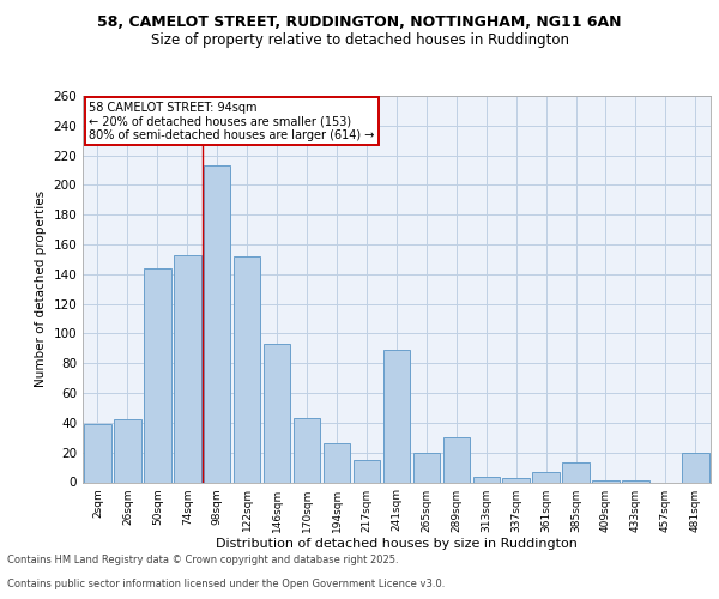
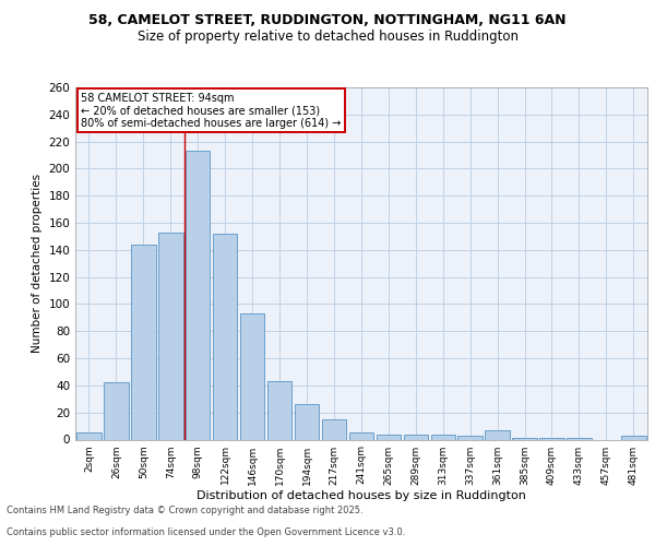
2sqm: 39 -> 5
241sqm: 89 -> 5
265sqm: 20 -> 4
289sqm: 30 -> 4
385sqm: 13 -> 1
481sqm: 20 -> 3
